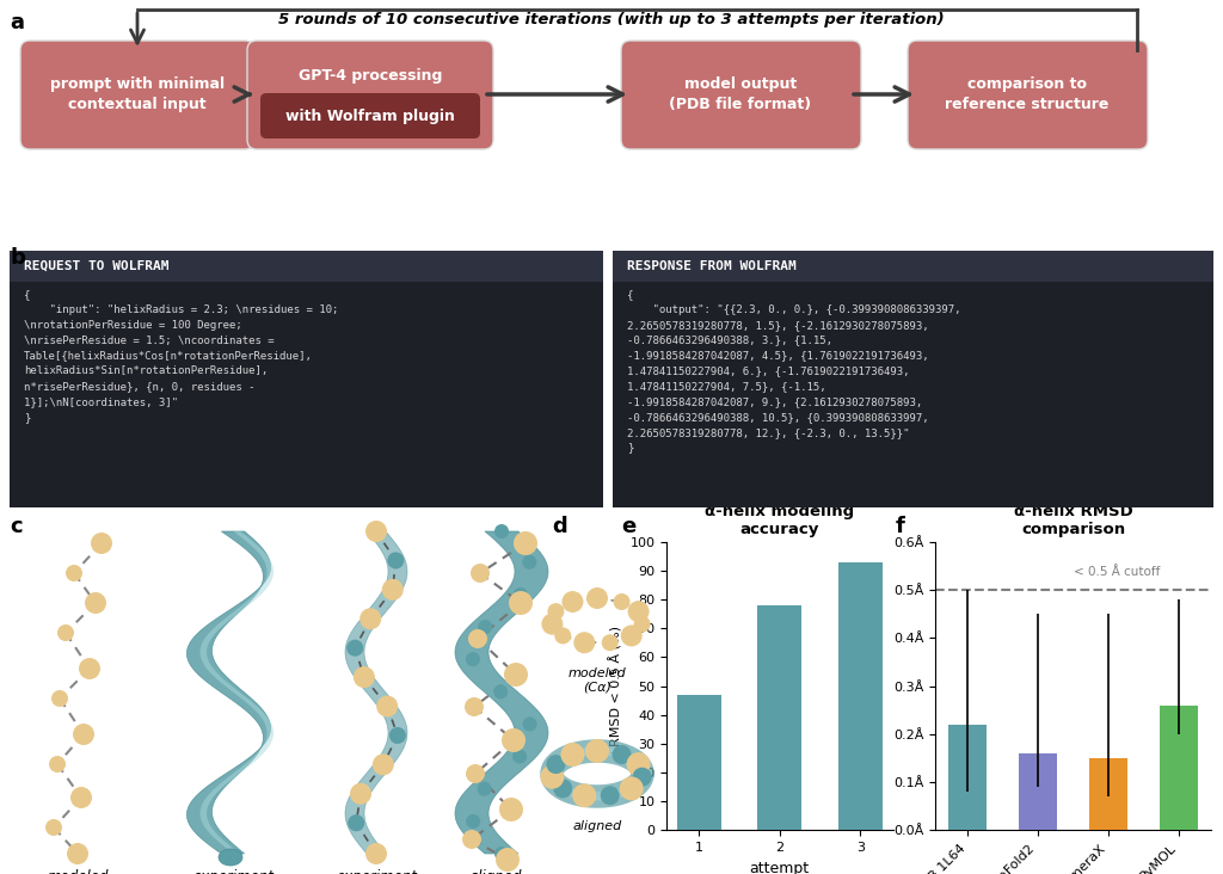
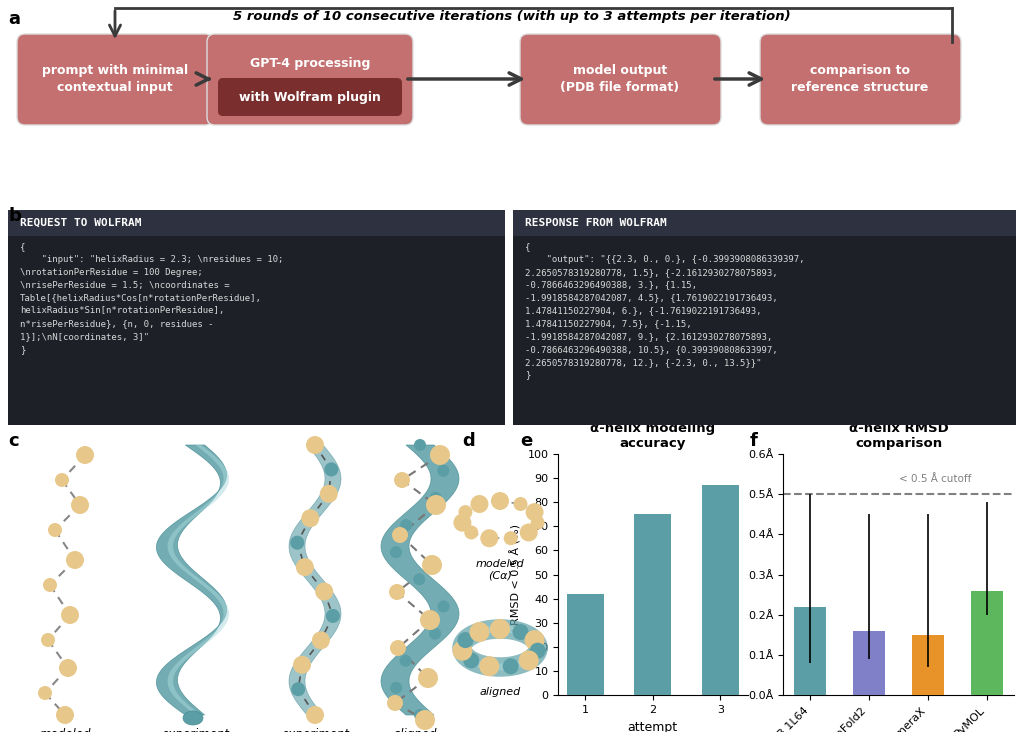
α-helix modeling accuracy/1: 47 -> 42
α-helix modeling accuracy/2: 78 -> 75
α-helix modeling accuracy/3: 93 -> 87
